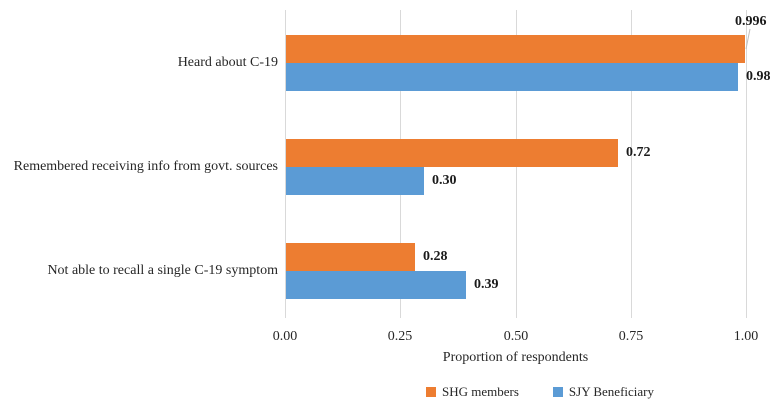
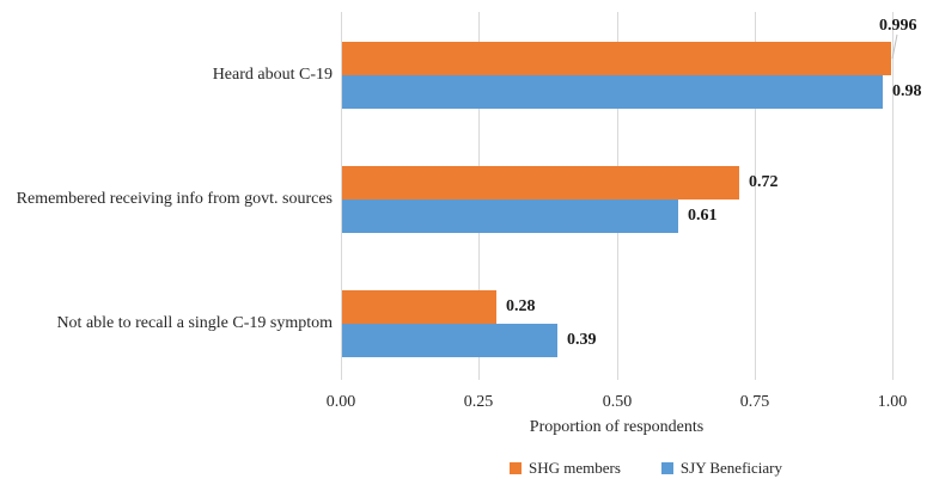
SJY Beneficiary/Remembered receiving info from govt. sources: 0.30 -> 0.61
